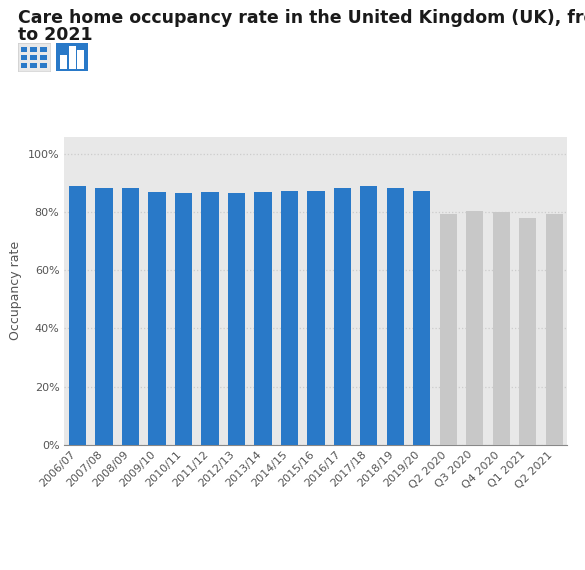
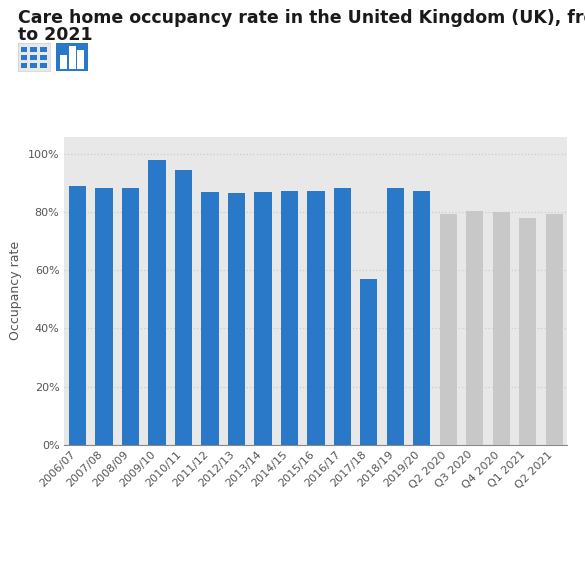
2009/10: 87.0% -> 98.0%
2010/11: 86.5% -> 94.5%
2017/18: 89.0% -> 57.0%
